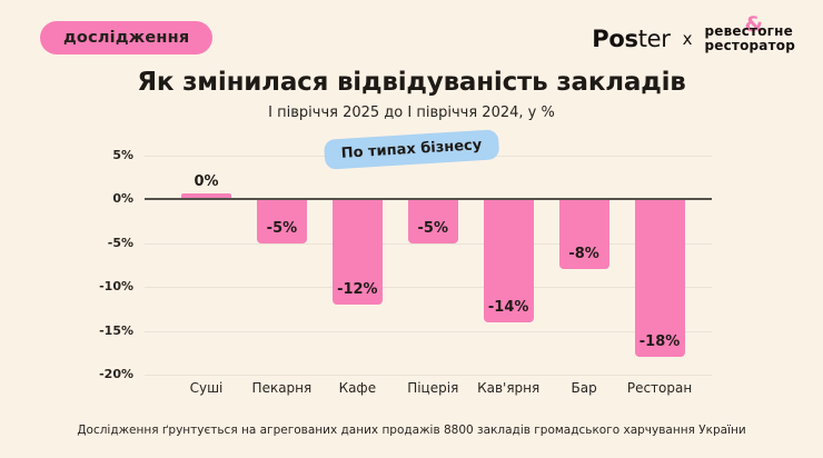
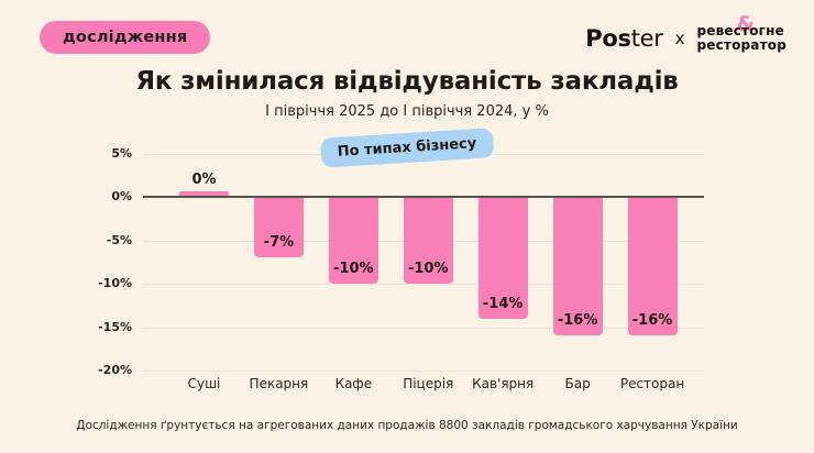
Пекарня: -5% -> -7%
Кафе: -12% -> -10%
Піцерія: -5% -> -10%
Бар: -8% -> -16%
Ресторан: -18% -> -16%
